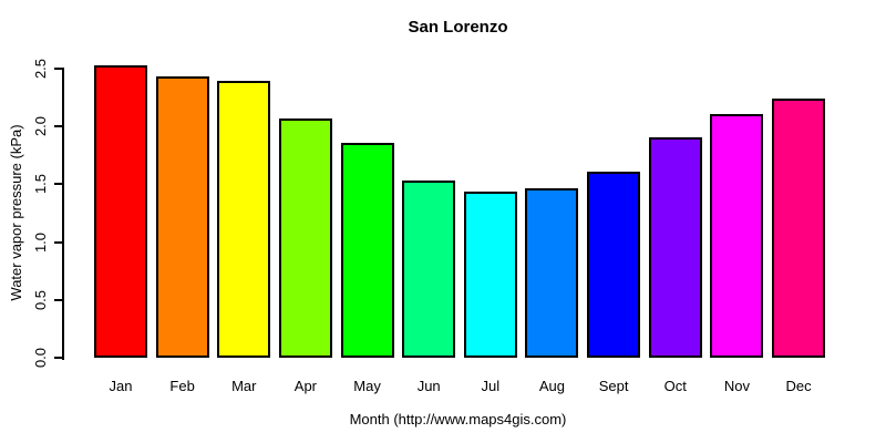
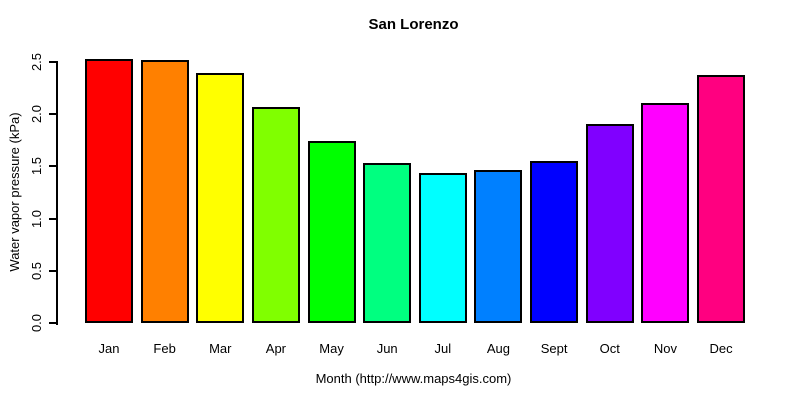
Feb: 2.43 -> 2.52
May: 1.86 -> 1.74
Sept: 1.61 -> 1.55
Dec: 2.24 -> 2.38
